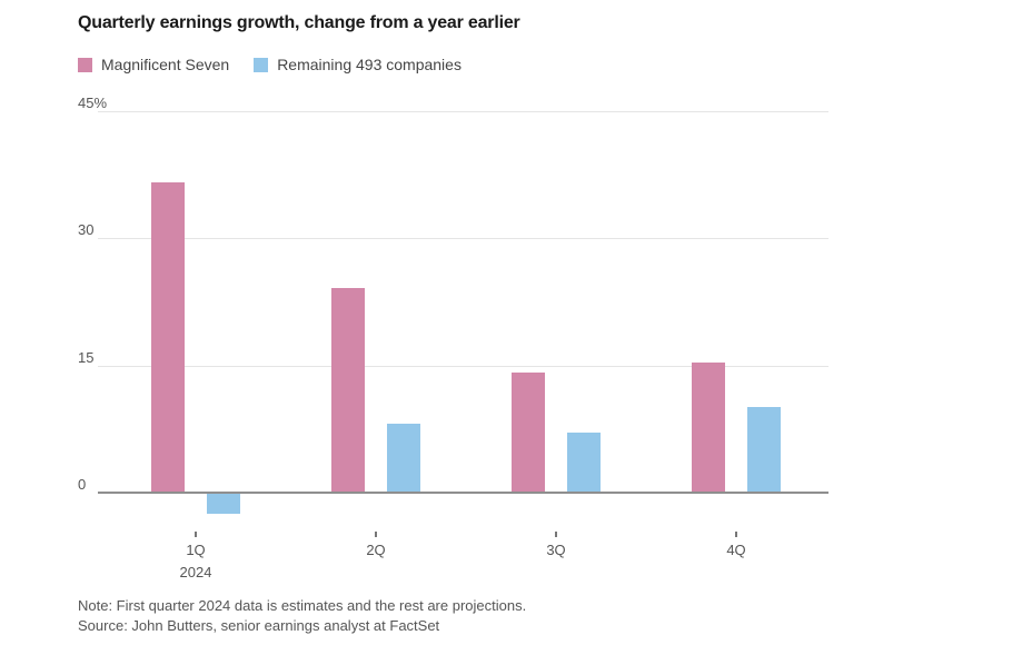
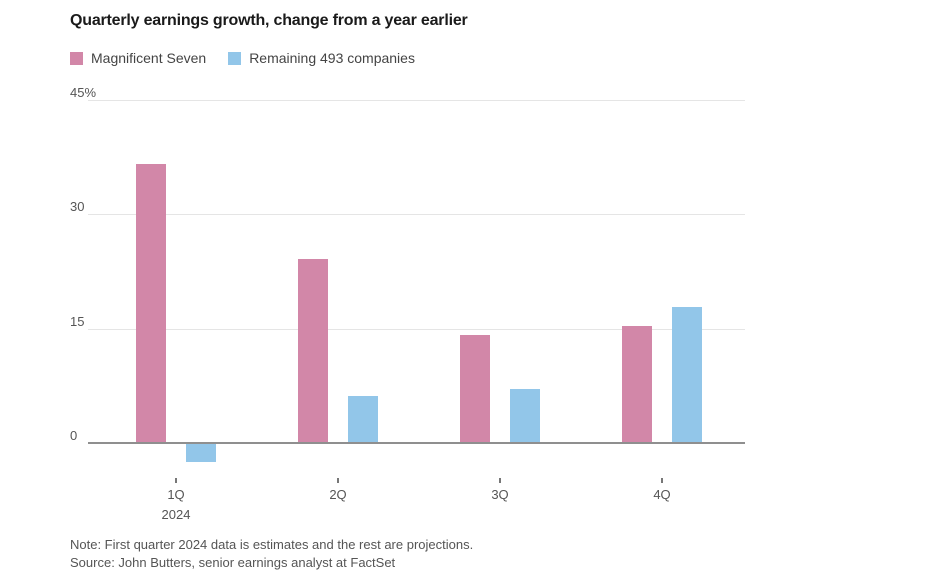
Remaining 493 companies/2Q: 8% -> 6%
Remaining 493 companies/4Q: 10% -> 18%
